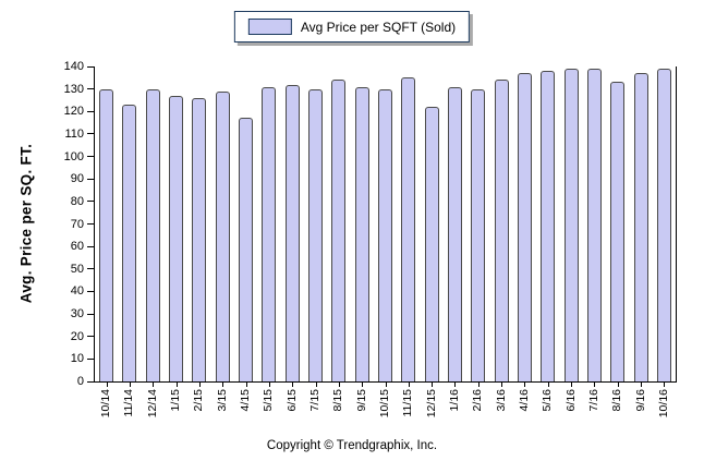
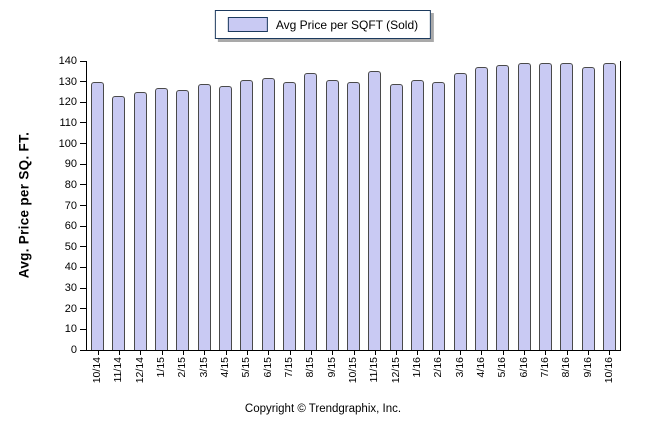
12/14: 130 -> 125
4/15: 117 -> 128
12/15: 122 -> 129
8/16: 133 -> 139
